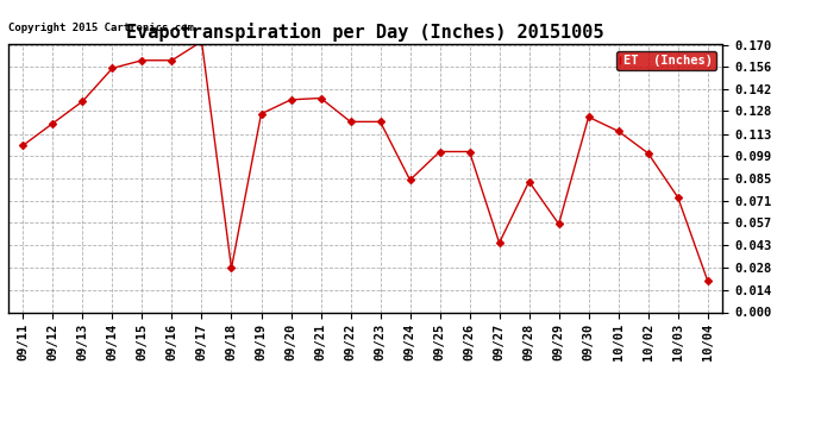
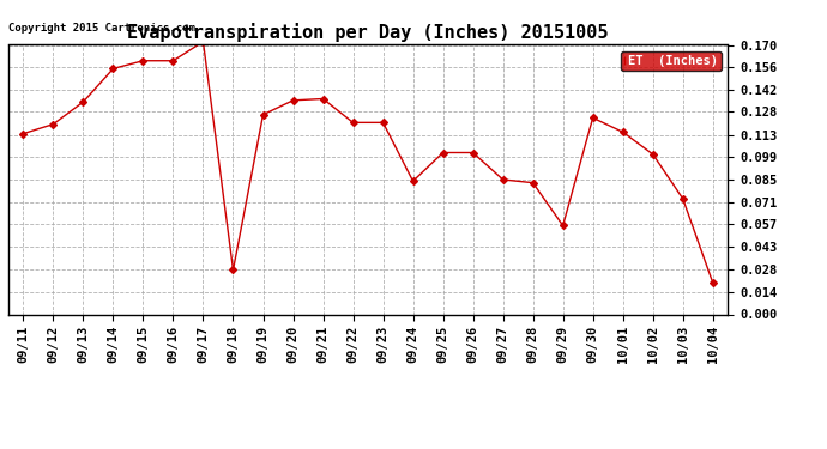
09/11: 0.106 -> 0.114
09/27: 0.044 -> 0.085
